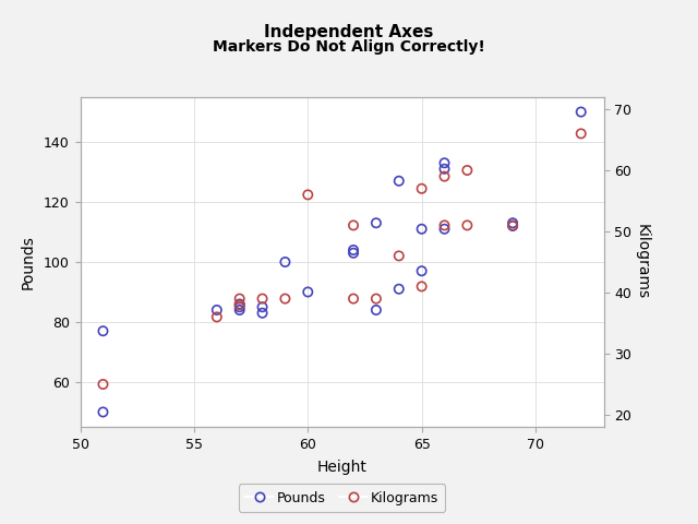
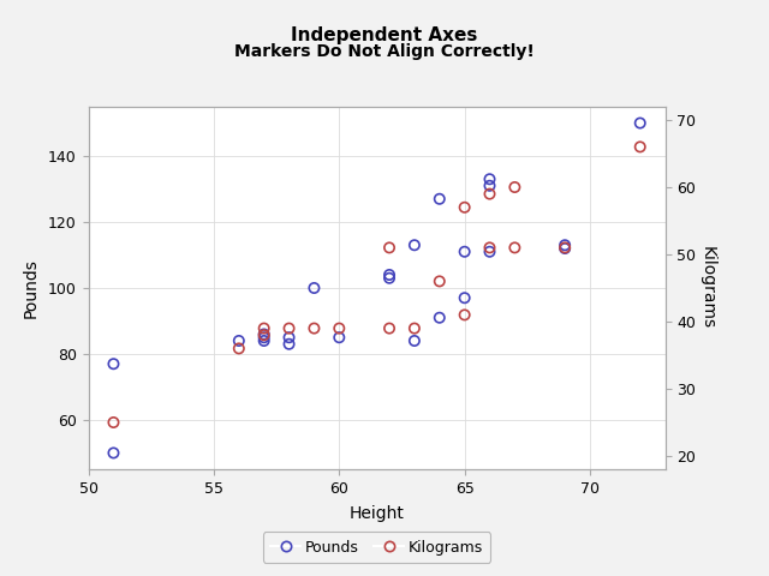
Pounds/60: 90 -> 85
Kilograms/60: 56 -> 39
